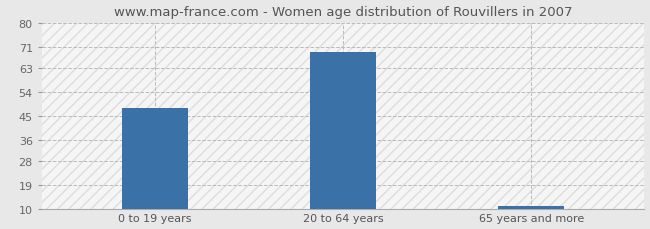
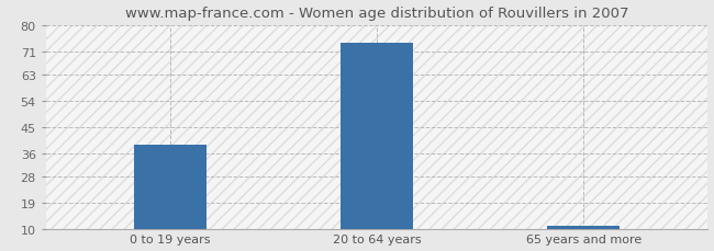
0 to 19 years: 48 -> 39
20 to 64 years: 69 -> 74
